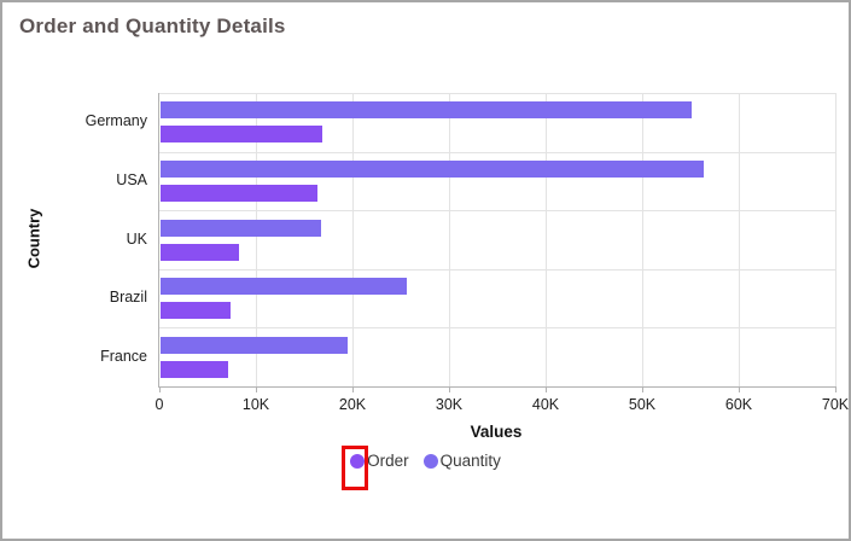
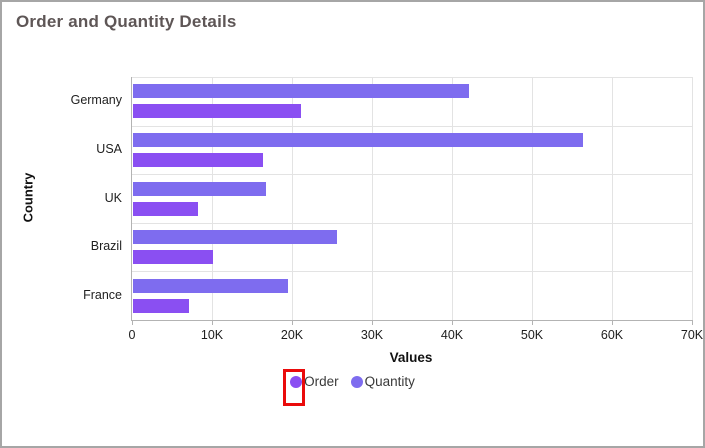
Order/Germany: 17K -> 21K
Quantity/Germany: 55K -> 42K
Order/Brazil: 7K -> 10K
